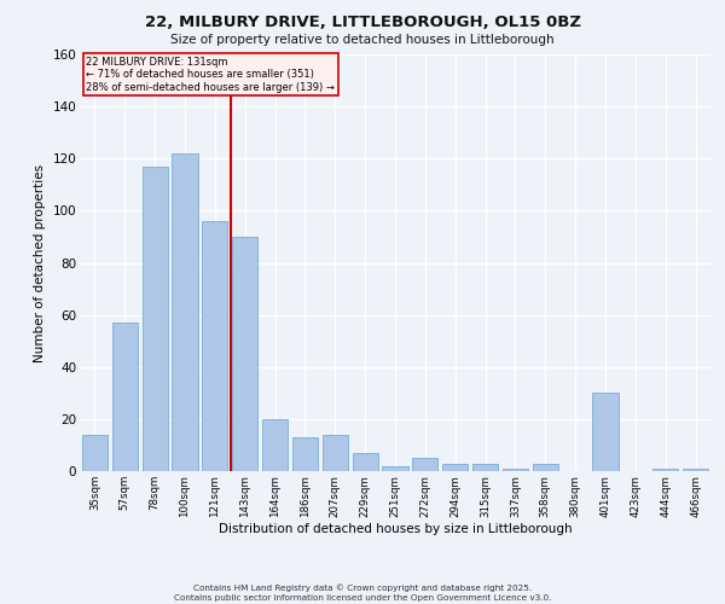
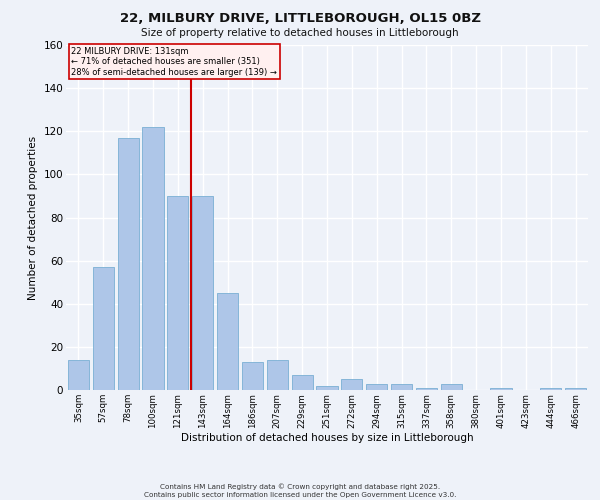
121sqm: 96 -> 90
164sqm: 20 -> 45
401sqm: 30 -> 1
